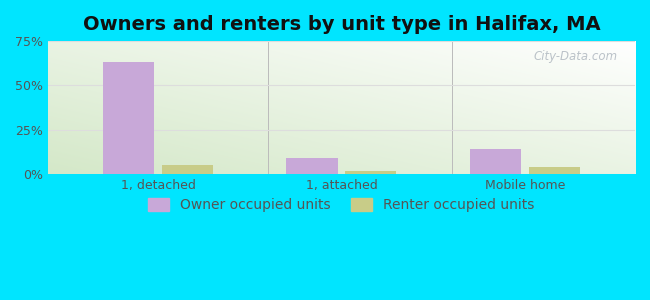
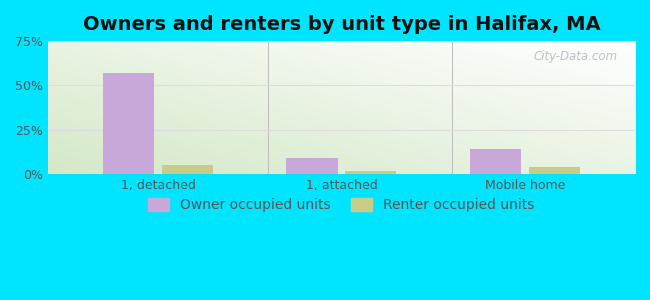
Owner occupied units/1, detached: 63% -> 57%
